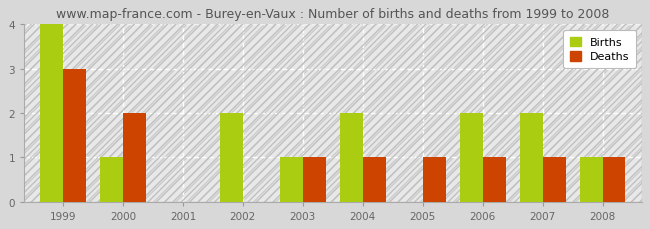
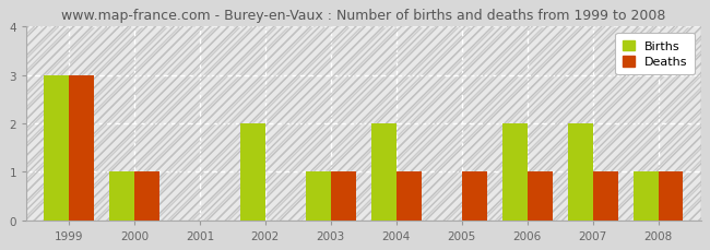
Births/1999: 4 -> 3
Deaths/2000: 2 -> 1
